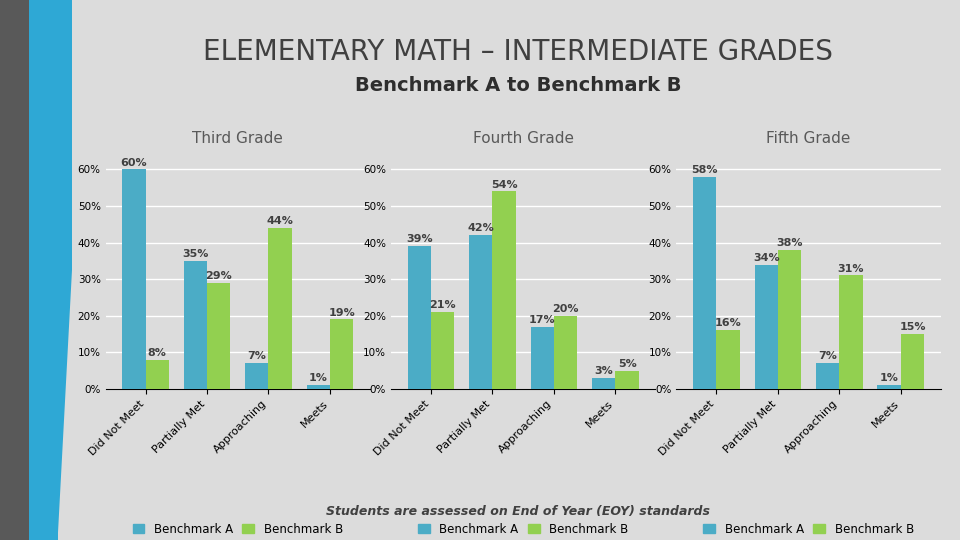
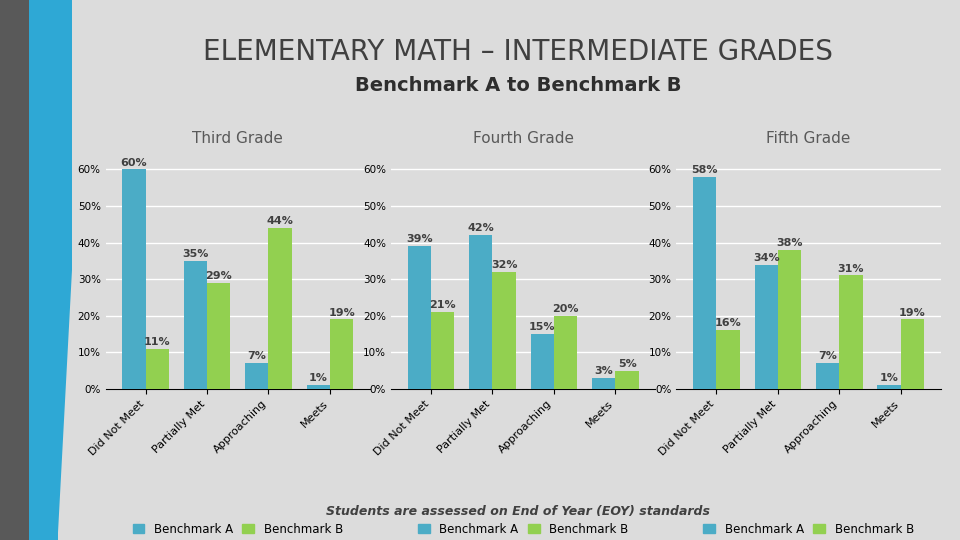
Third Grade/Benchmark B/Did Not Meet: 8% -> 11%
Fourth Grade/Benchmark B/Partially Met: 54% -> 32%
Fourth Grade/Benchmark A/Approaching: 17% -> 15%
Fifth Grade/Benchmark B/Meets: 15% -> 19%
